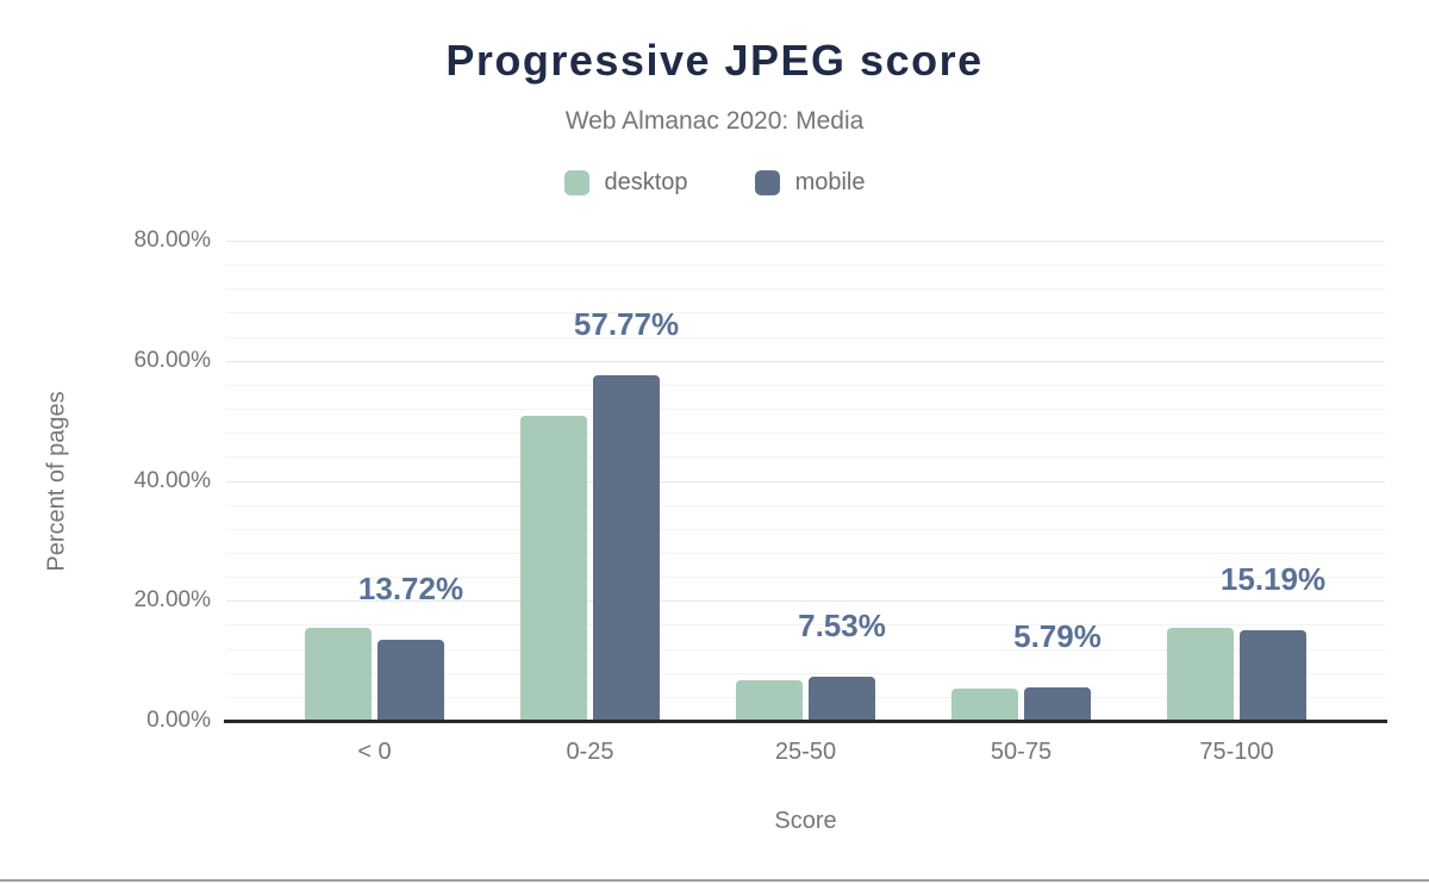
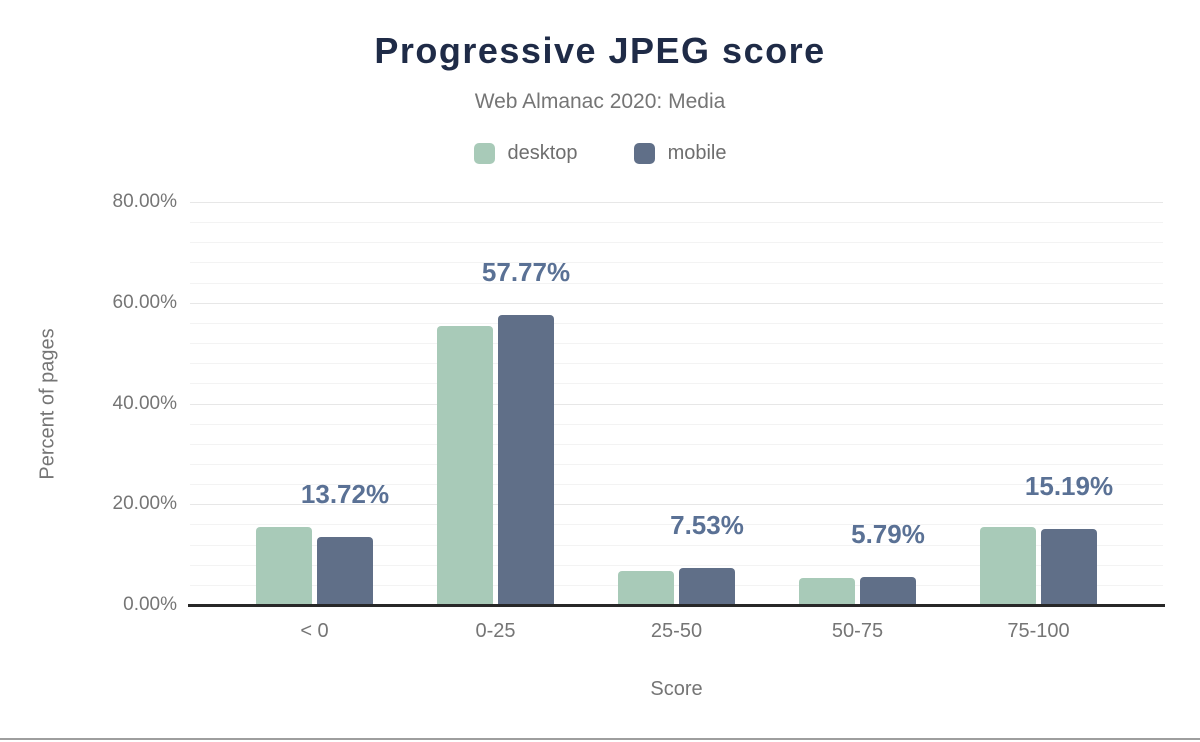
desktop/0-25: 51% -> 56%
